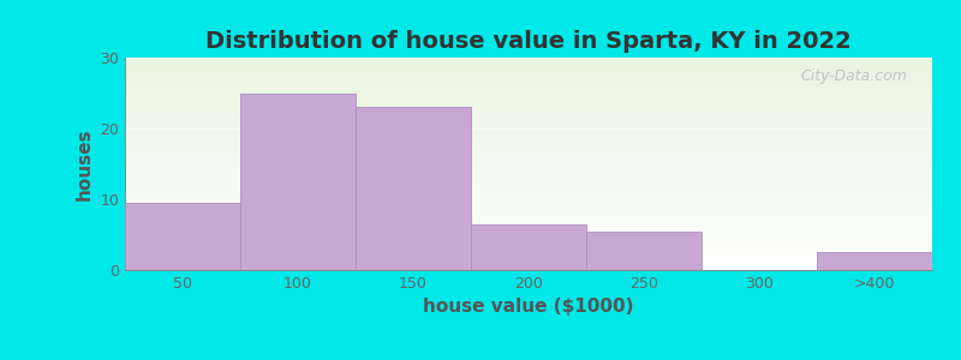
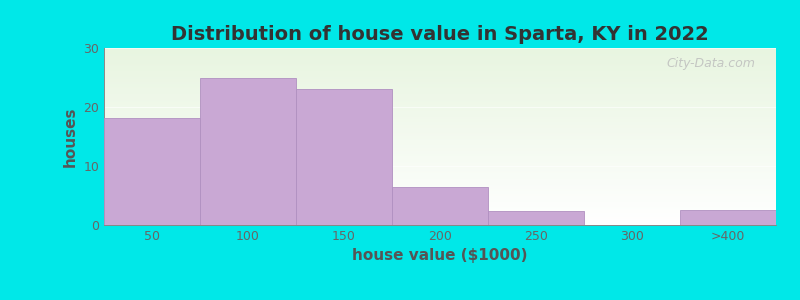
50: 9.5 -> 18.2
250: 5.5 -> 2.4
